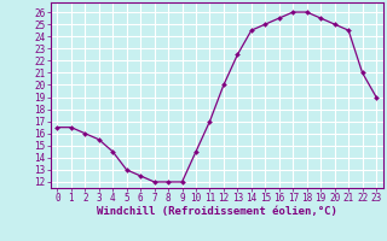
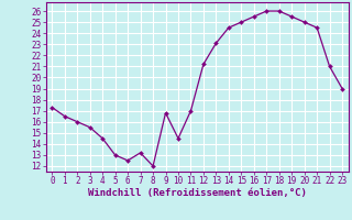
0: 16.5 -> 17.3
7: 12.0 -> 13.2
9: 12.0 -> 16.8
12: 20.0 -> 21.2
13: 22.5 -> 23.1
